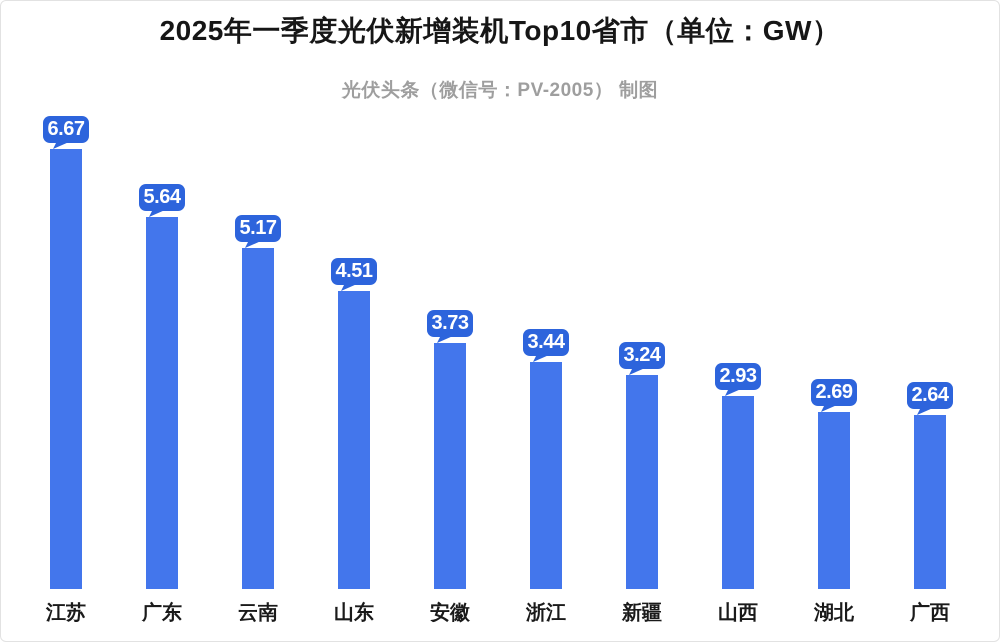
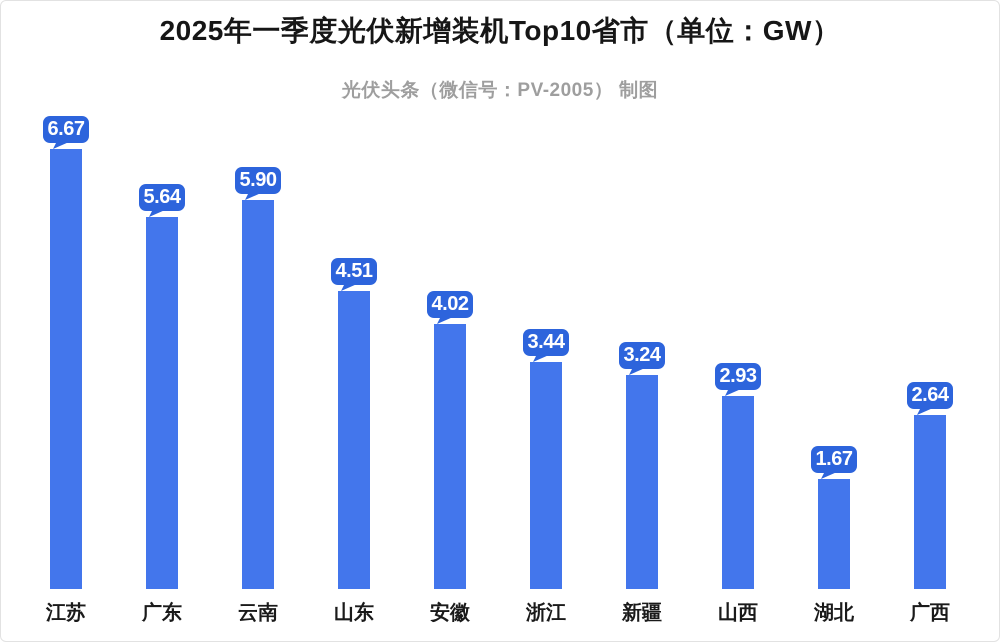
云南: 5.17 -> 5.90
安徽: 3.73 -> 4.02
湖北: 2.69 -> 1.67
